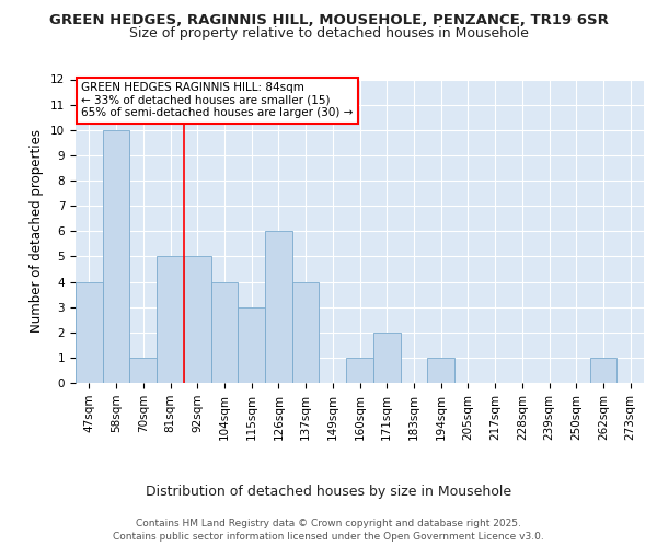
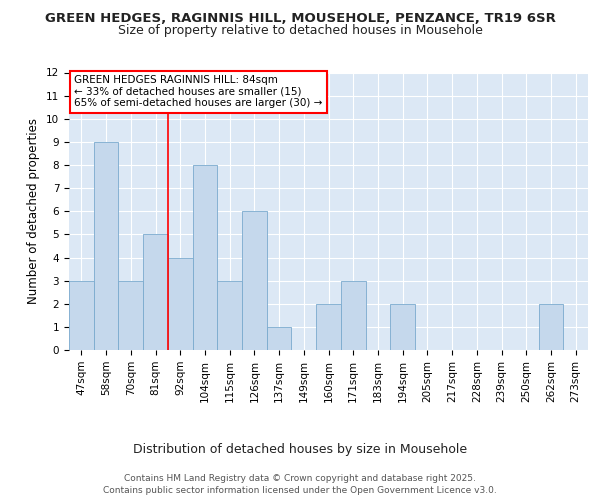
47sqm: 4 -> 3
58sqm: 10 -> 9
70sqm: 1 -> 3
92sqm: 5 -> 4
104sqm: 4 -> 8
137sqm: 4 -> 1
160sqm: 1 -> 2
171sqm: 2 -> 3
194sqm: 1 -> 2
262sqm: 1 -> 2
